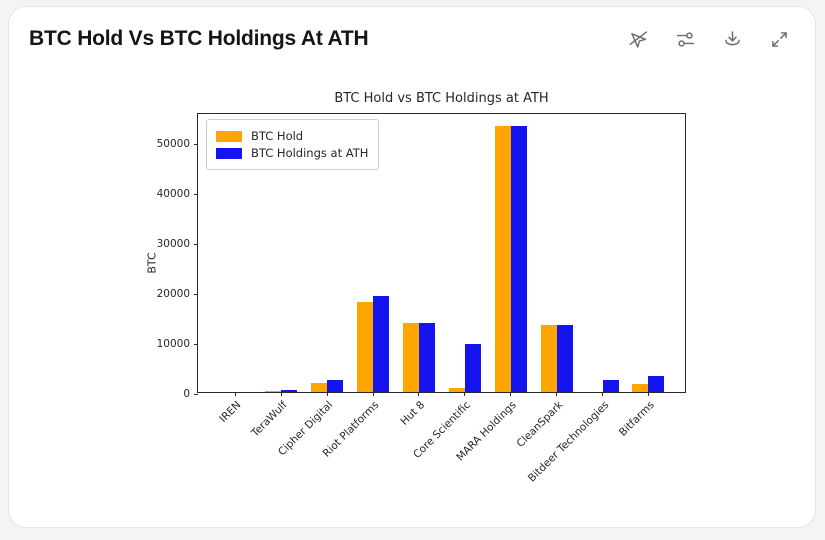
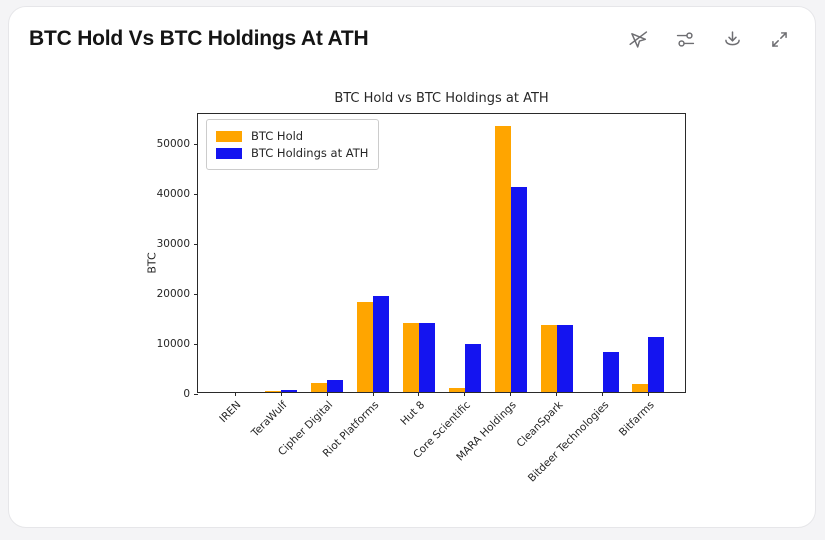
BTC Holdings at ATH/MARA Holdings: 53000 -> 41000
BTC Holdings at ATH/Bitdeer Technologies: 2000 -> 8000
BTC Holdings at ATH/Bitfarms: 3000 -> 11000
